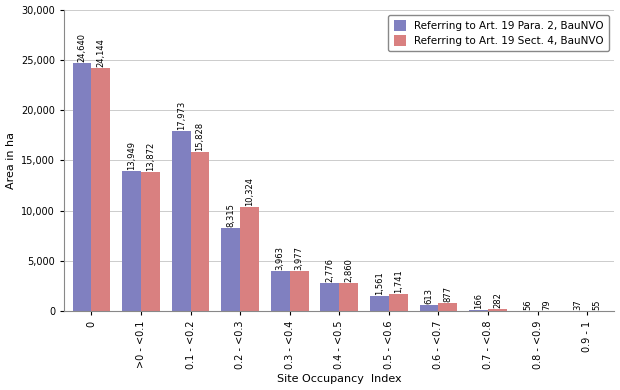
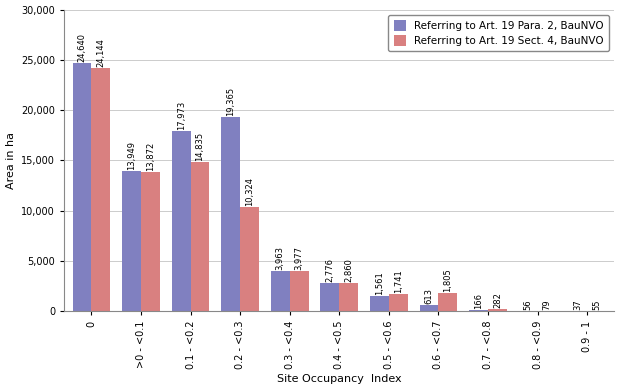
Referring to Art. 19 Sect. 4, BauNVO/0.1 - <0.2: 15,828 -> 14,835
Referring to Art. 19 Para. 2, BauNVO/0.2 - <0.3: 8,315 -> 19,365
Referring to Art. 19 Sect. 4, BauNVO/0.6 - <0.7: 877 -> 1,805
